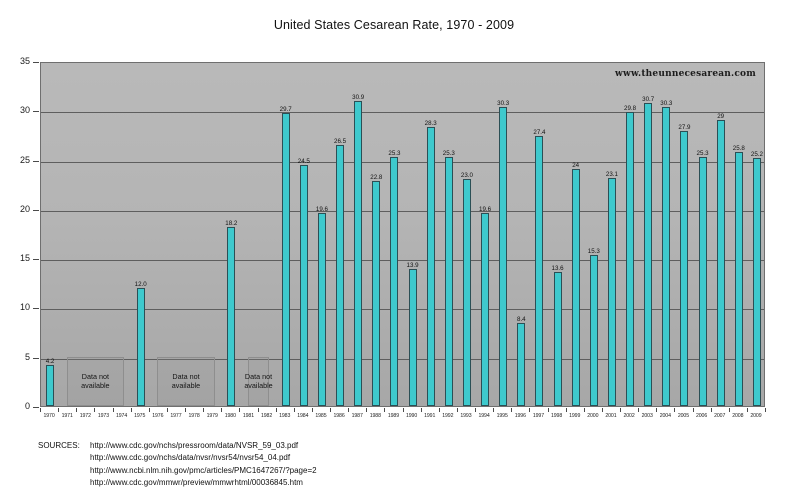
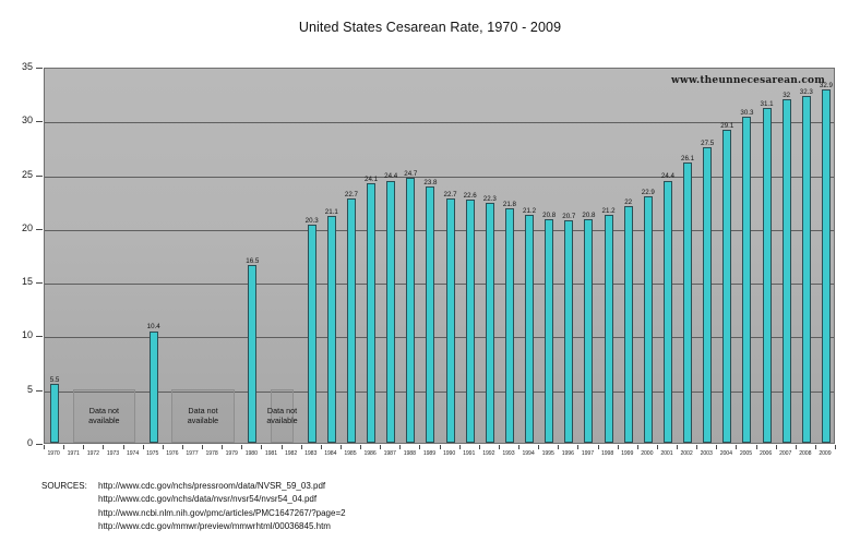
1970: 4.2 -> 5.5
1975: 12.0 -> 10.4
1980: 18.2 -> 16.5
1983: 29.7 -> 20.3
1984: 24.5 -> 21.1
1985: 19.6 -> 22.7
1986: 26.5 -> 24.1
1987: 30.9 -> 24.4
1988: 22.8 -> 24.7
1989: 25.3 -> 23.8
1990: 13.9 -> 22.7
1991: 28.3 -> 22.6
1992: 25.3 -> 22.3
1993: 23.0 -> 21.8
1994: 19.6 -> 21.2
1995: 30.3 -> 20.8
1996: 8.4 -> 20.7
1997: 27.4 -> 20.8
1998: 13.6 -> 21.2
1999: 24 -> 22
2000: 15.3 -> 22.9
2001: 23.1 -> 24.4
2002: 29.8 -> 26.1
2003: 30.7 -> 27.5
2004: 30.3 -> 29.1
2005: 27.9 -> 30.3
2006: 25.3 -> 31.1
2007: 29 -> 32
2008: 25.8 -> 32.3
2009: 25.2 -> 32.9
